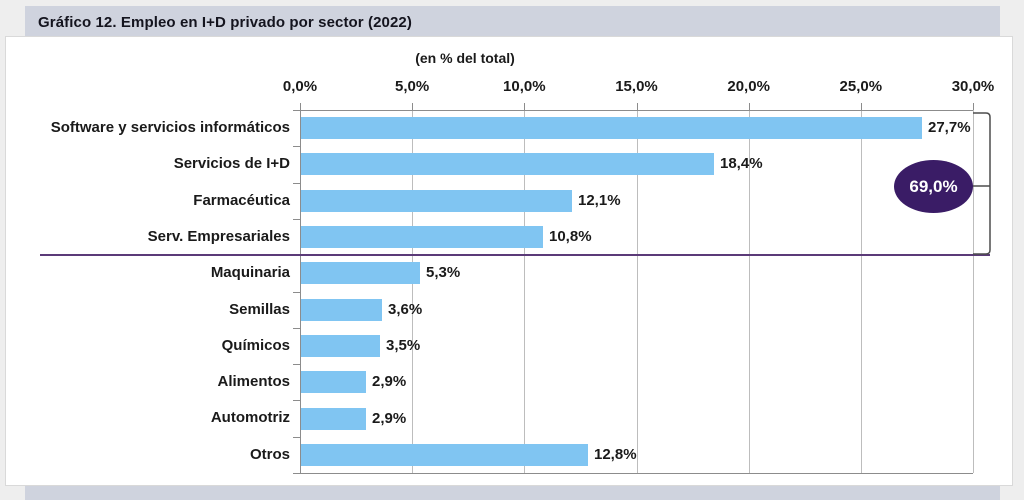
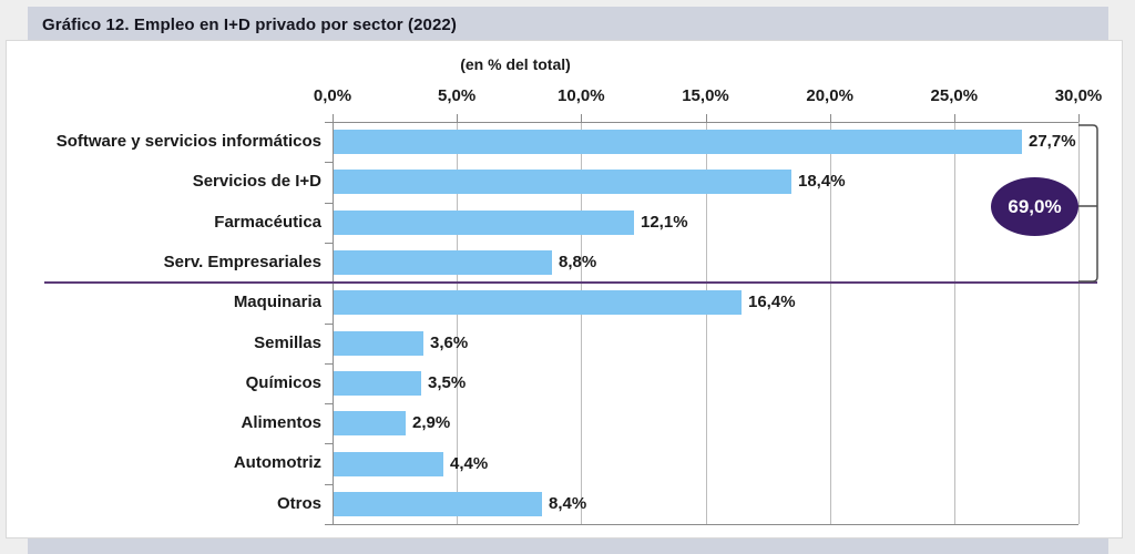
Serv. Empresariales: 10,8% -> 8,8%
Maquinaria: 5,3% -> 16,4%
Automotriz: 2,9% -> 4,4%
Otros: 12,8% -> 8,4%
